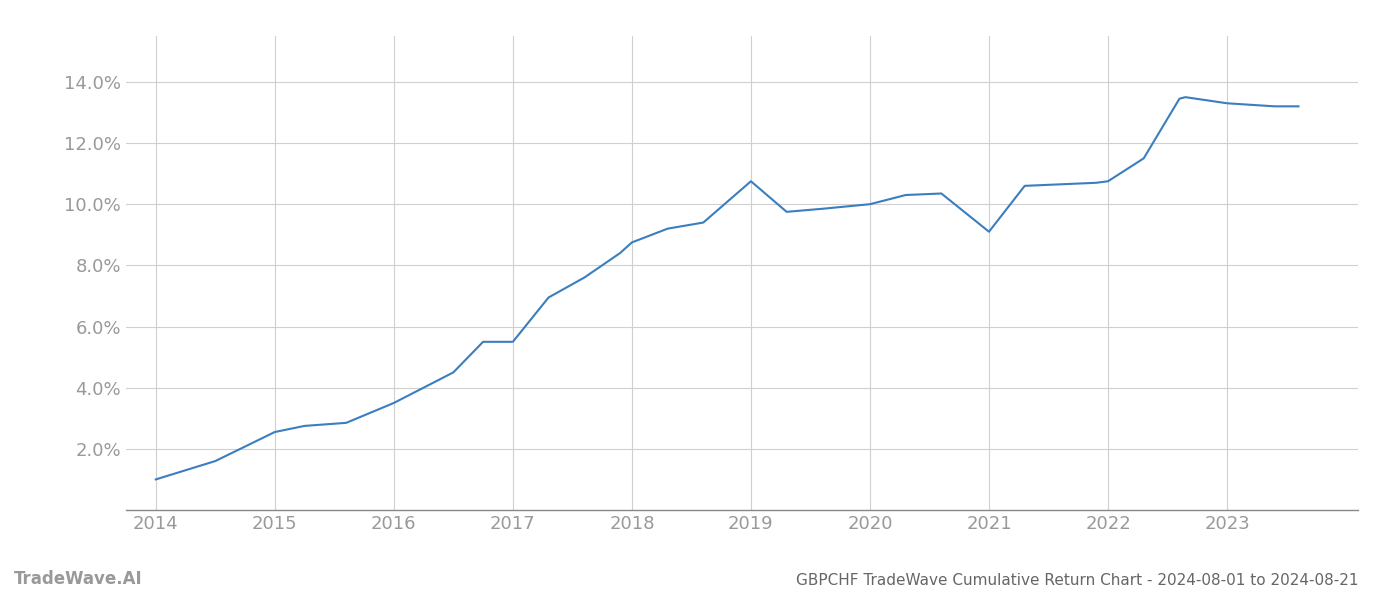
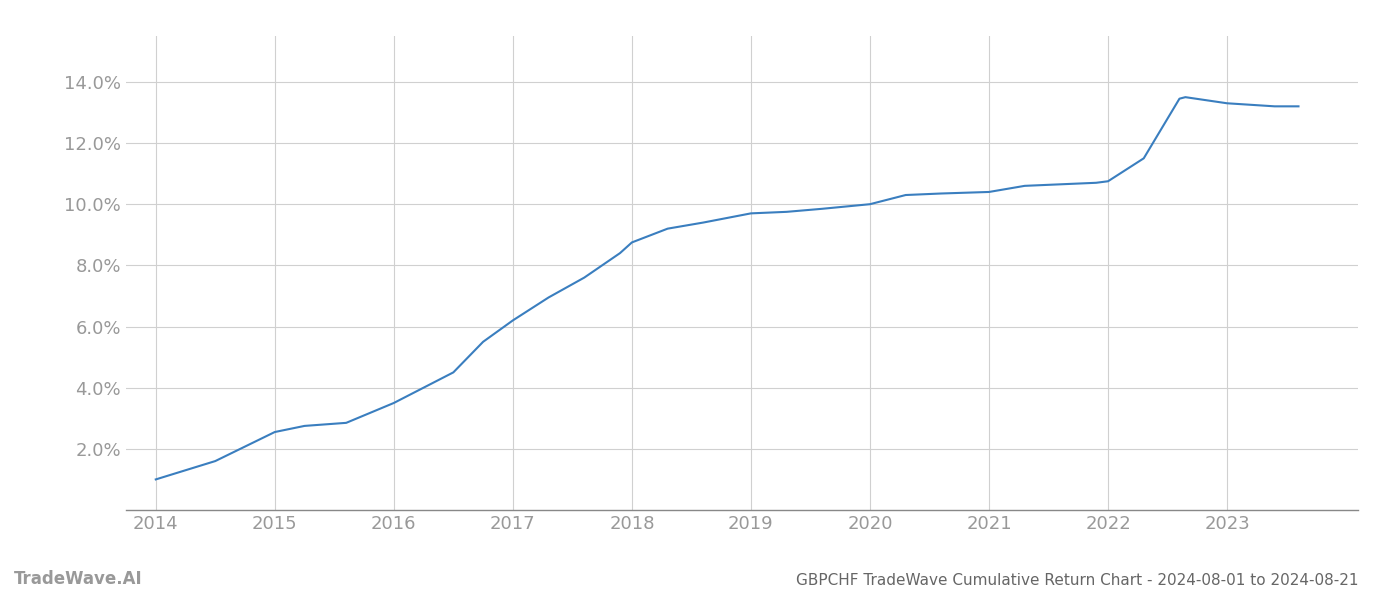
2017: 5.50% -> 6.20%
2019: 10.75% -> 9.70%
2021: 9.10% -> 10.40%
